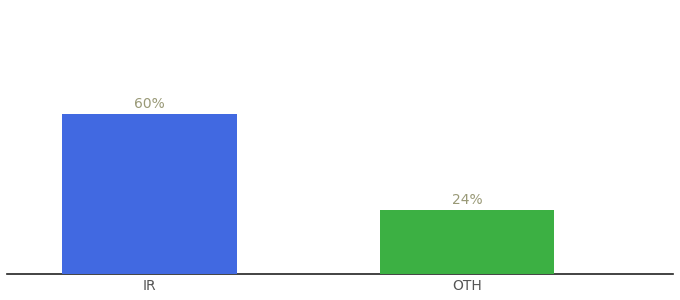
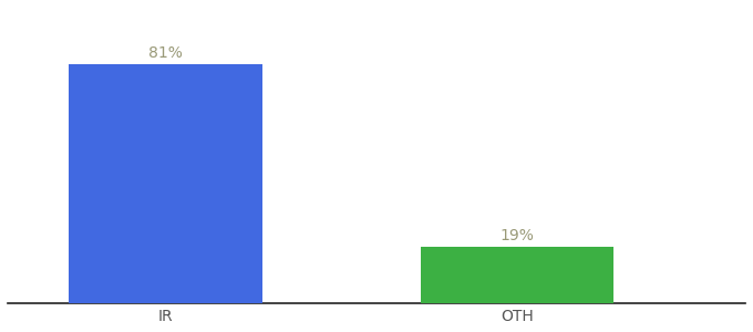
IR: 60% -> 81%
OTH: 24% -> 19%
